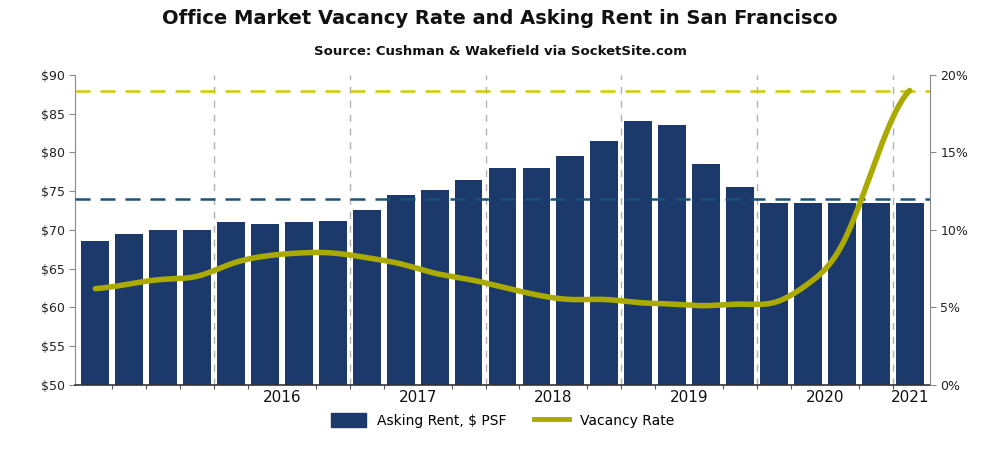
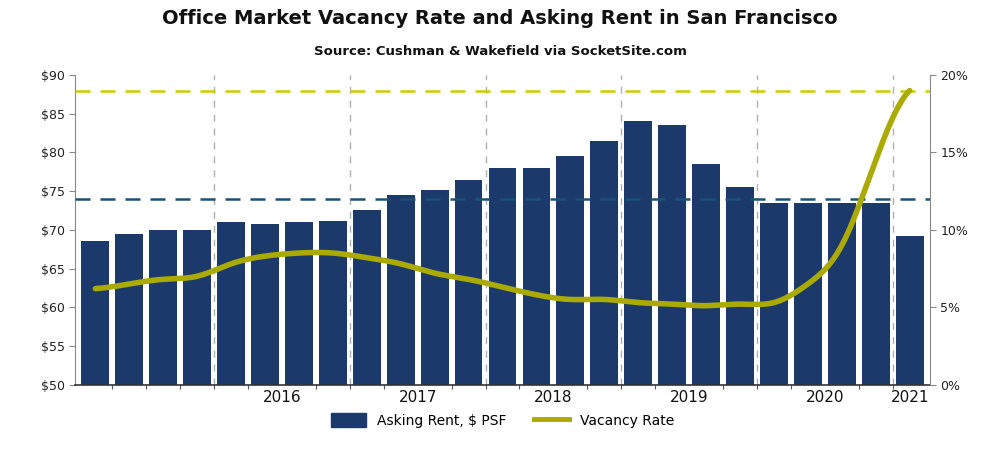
Asking Rent, $ PSF/2021: $73.5 -> $69.2
